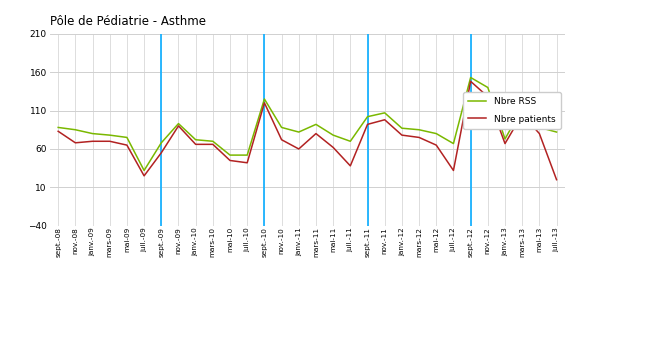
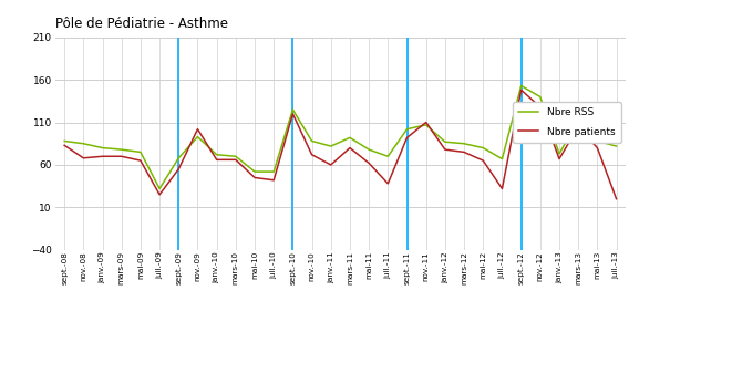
Nbre patients/nov.-09: 90 -> 102
Nbre patients/nov.-11: 98 -> 110
